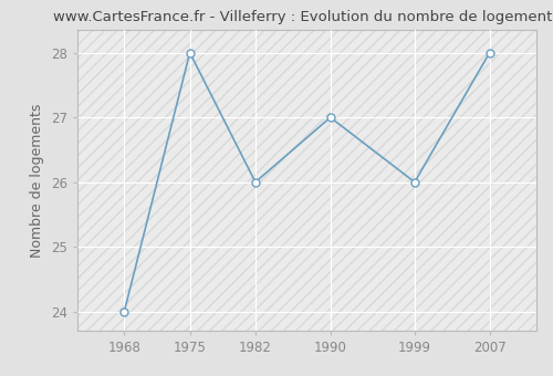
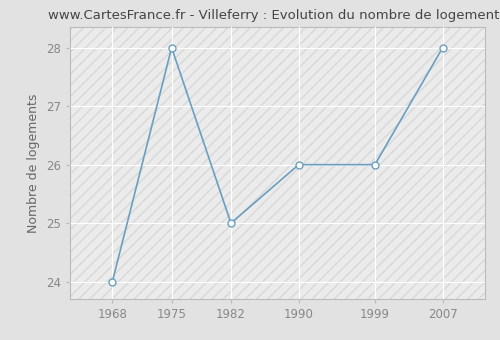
1982: 26 -> 25
1990: 27 -> 26
